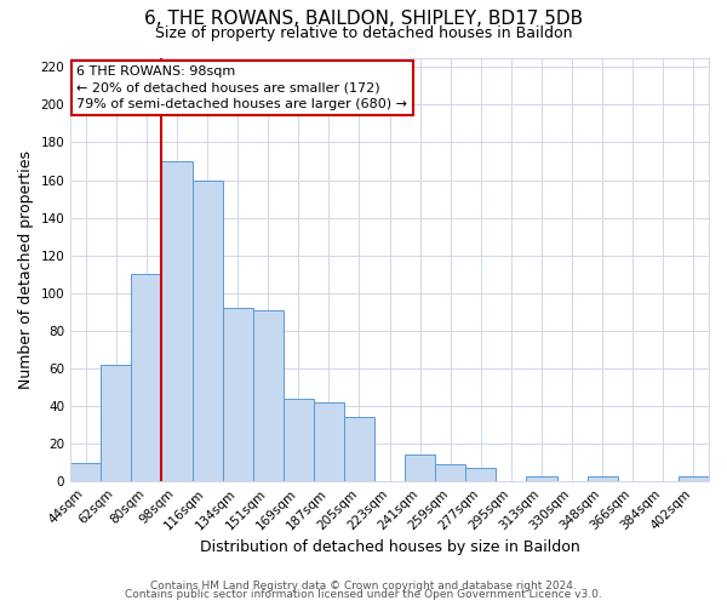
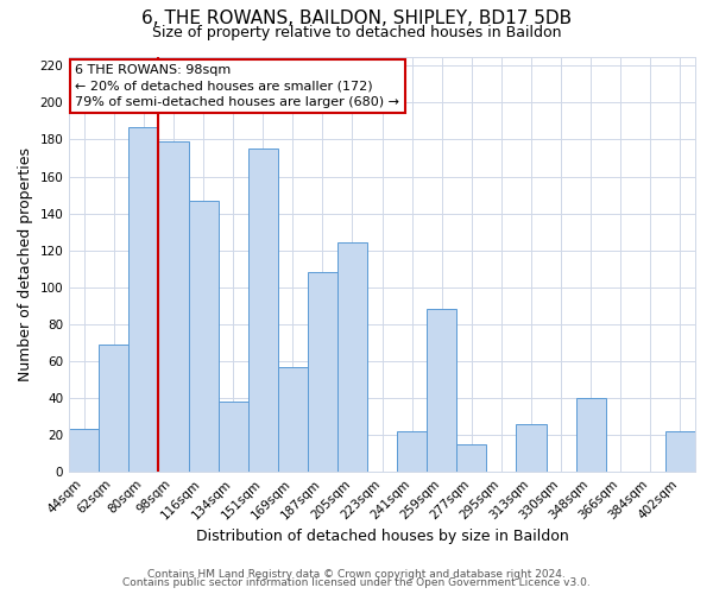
44sqm: 10 -> 23
62sqm: 62 -> 69
80sqm: 110 -> 187
98sqm: 170 -> 179
116sqm: 160 -> 147
134sqm: 92 -> 38
151sqm: 91 -> 175
169sqm: 44 -> 57
187sqm: 42 -> 108
205sqm: 34 -> 124
241sqm: 14 -> 22
259sqm: 9 -> 88
277sqm: 7 -> 15
313sqm: 3 -> 26
348sqm: 3 -> 40
402sqm: 3 -> 22
